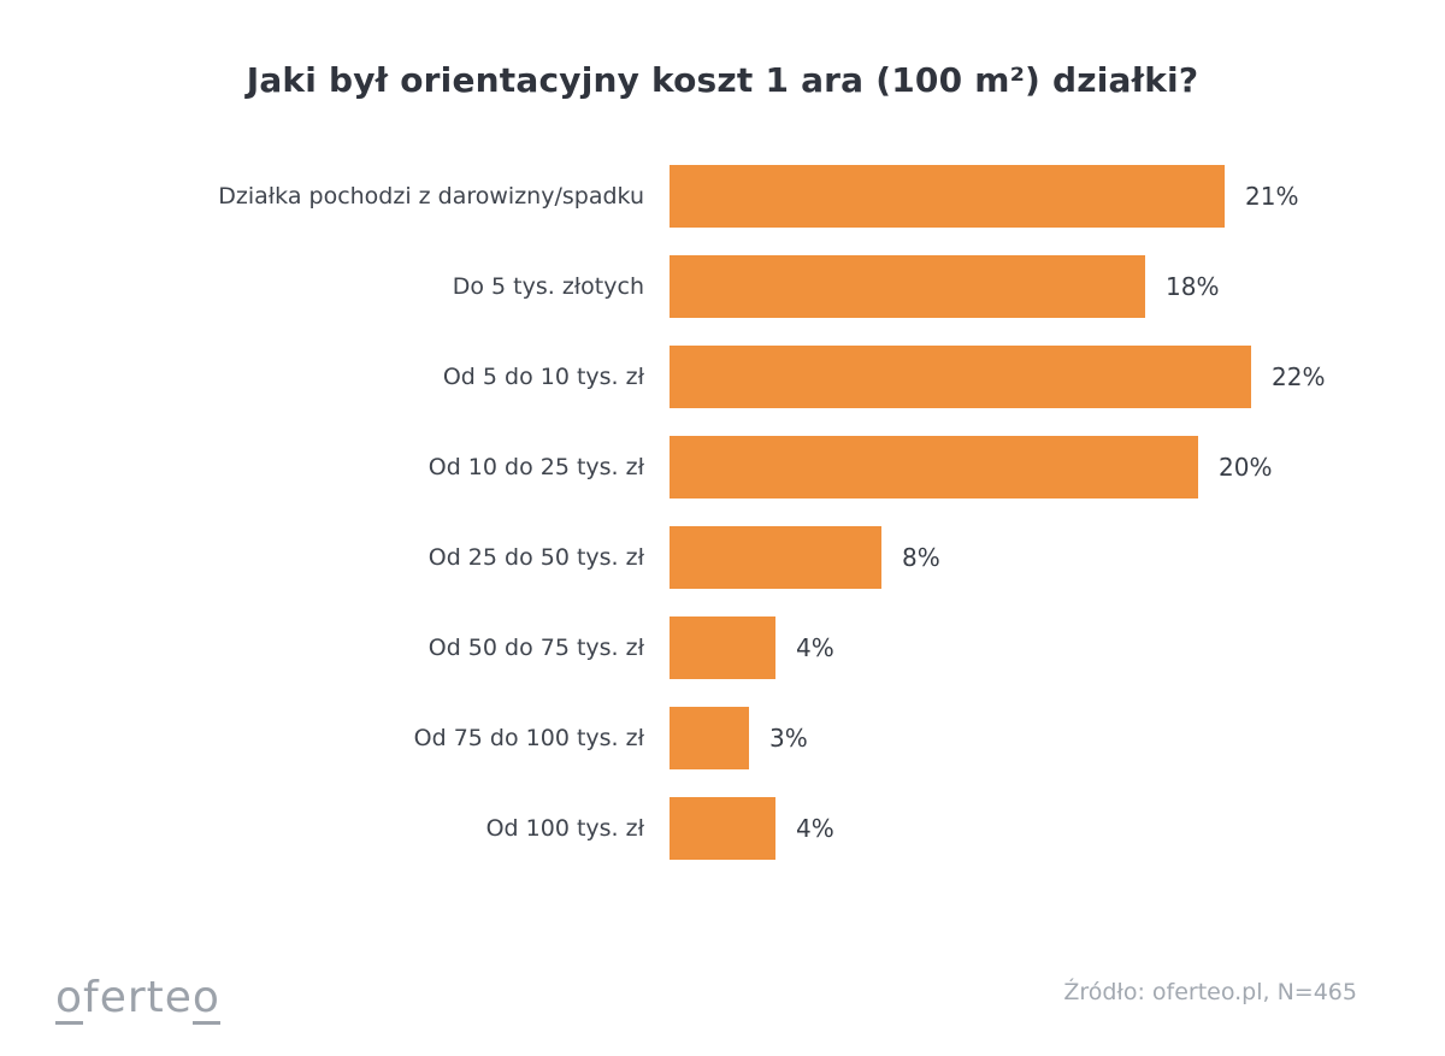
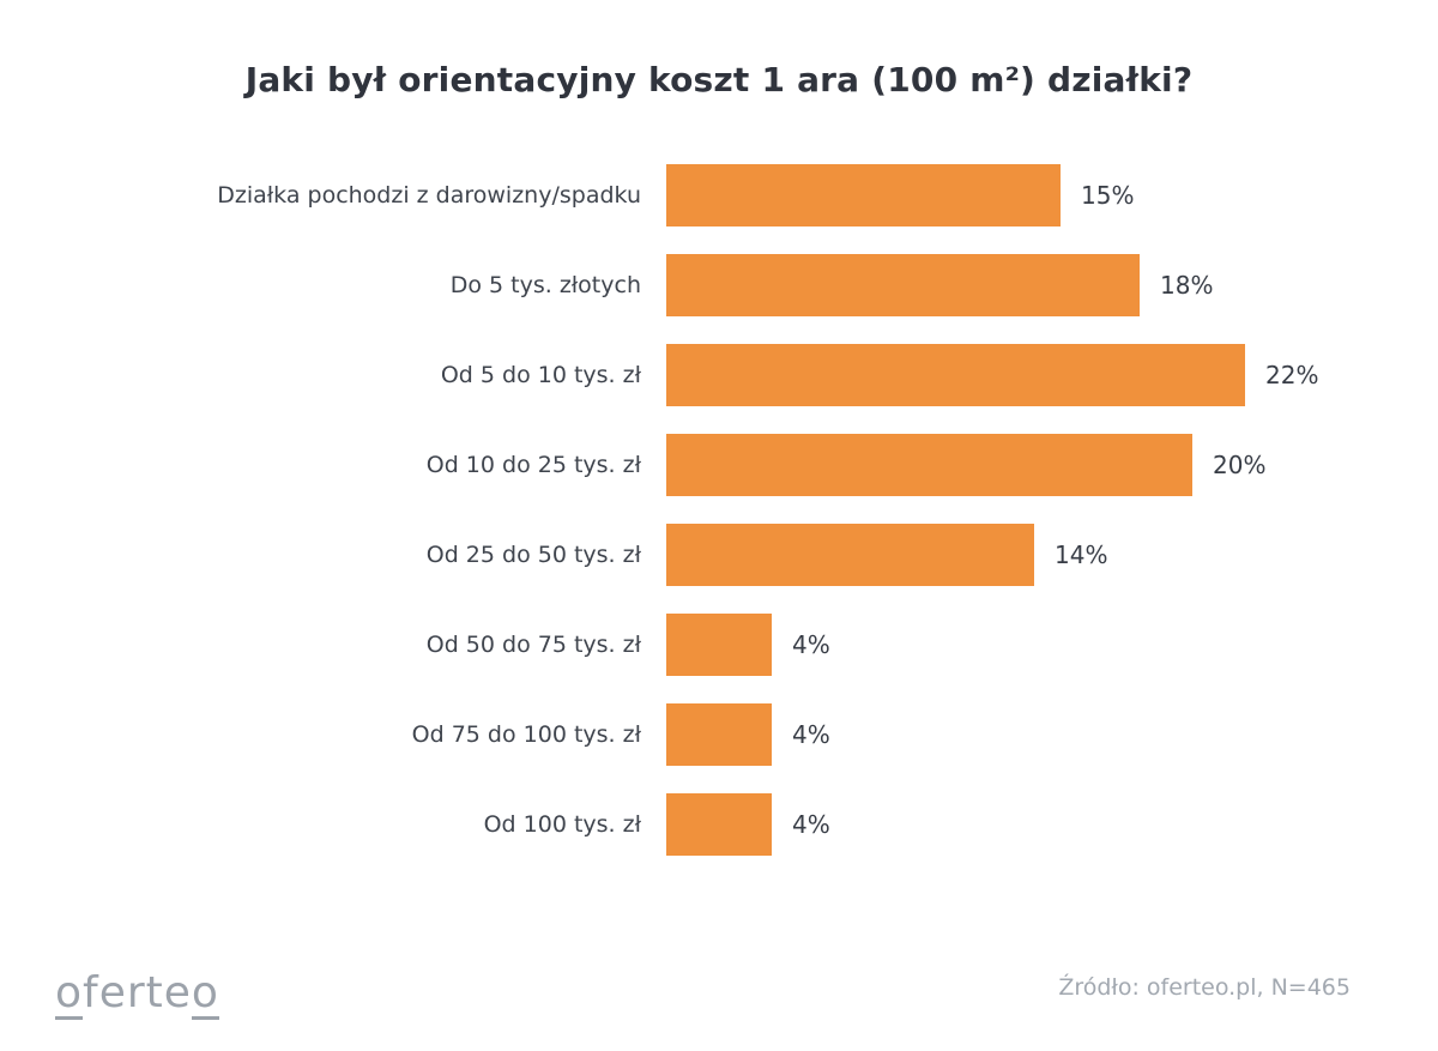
Działka pochodzi z darowizny/spadku: 21% -> 15%
Od 25 do 50 tys. zł: 8% -> 14%
Od 75 do 100 tys. zł: 3% -> 4%
